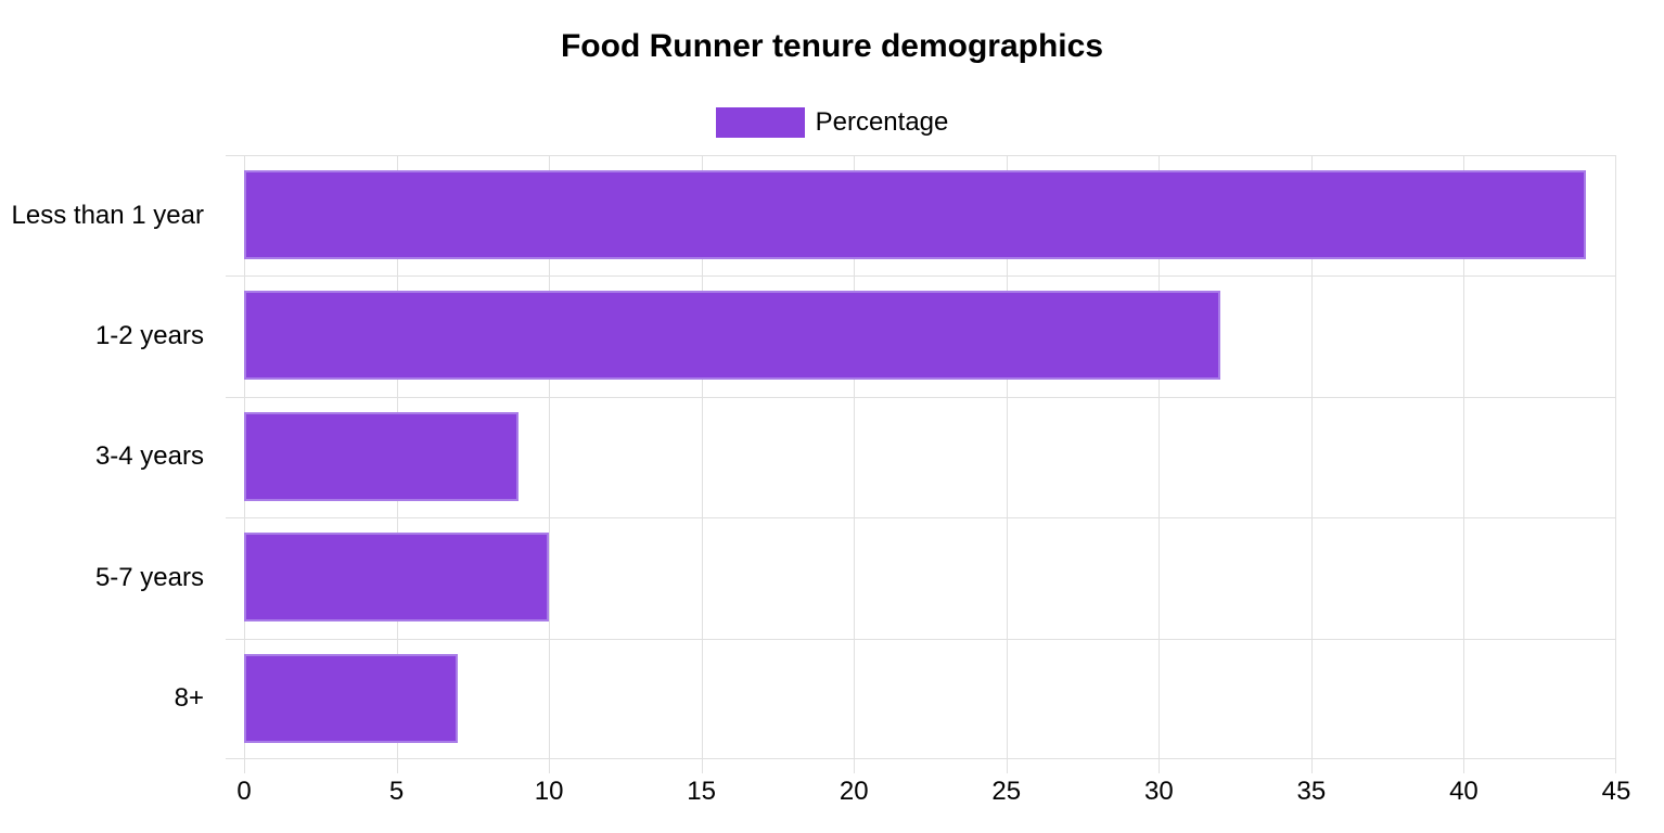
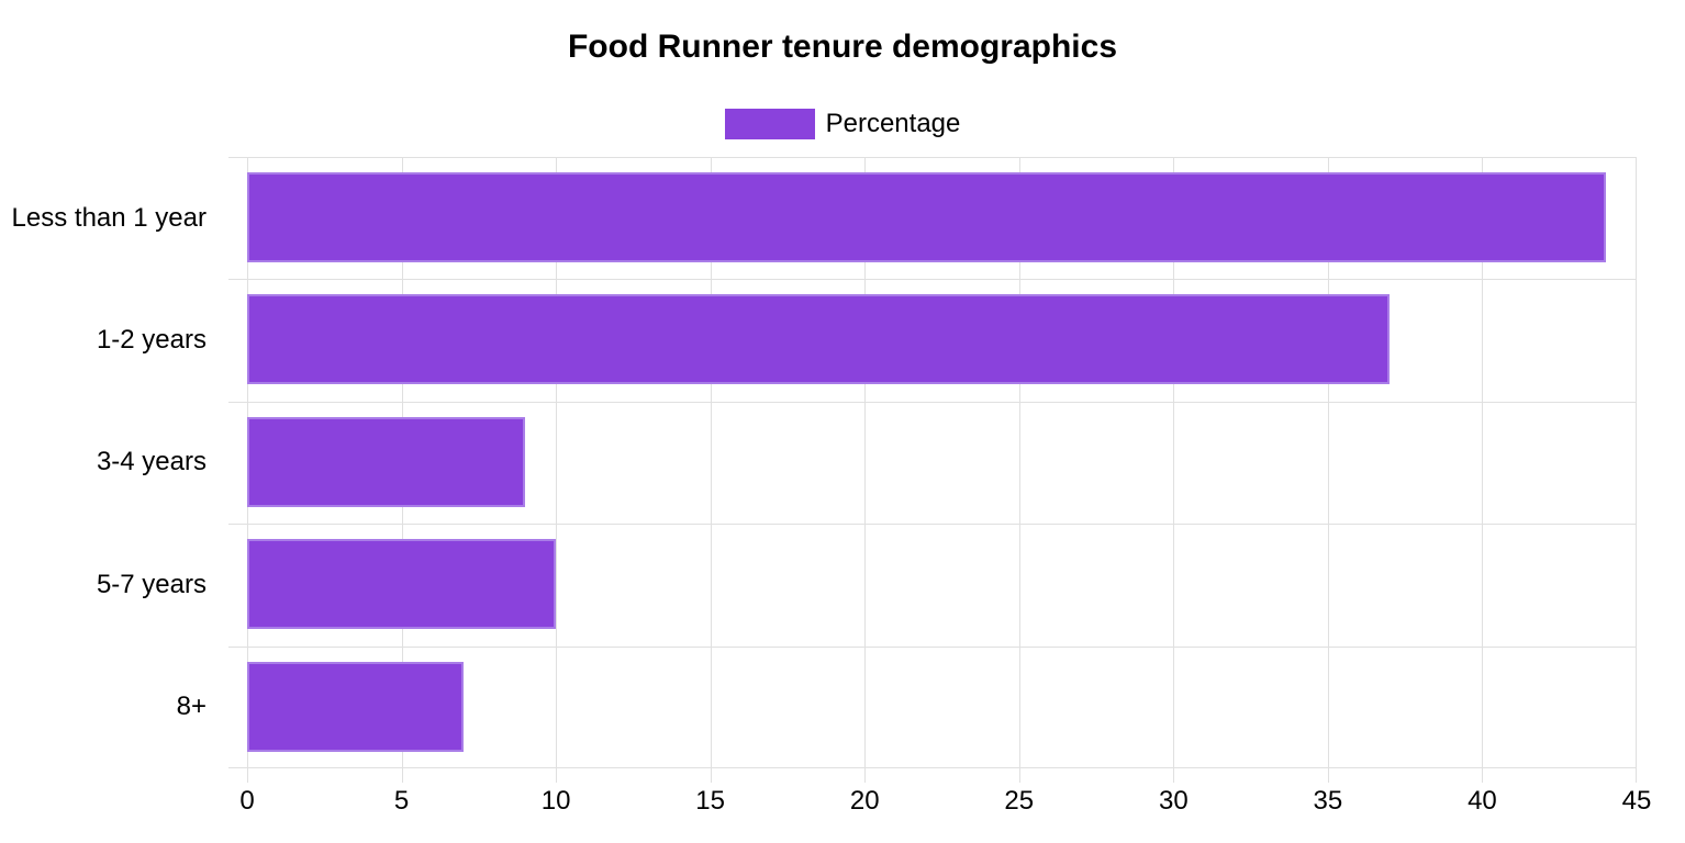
1-2 years: 32 -> 37
